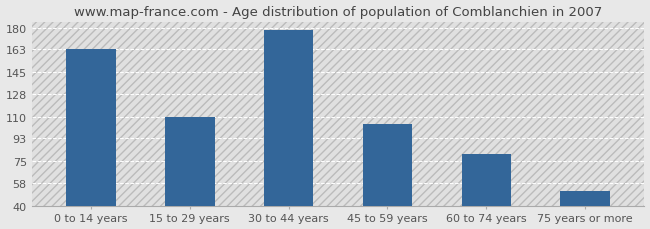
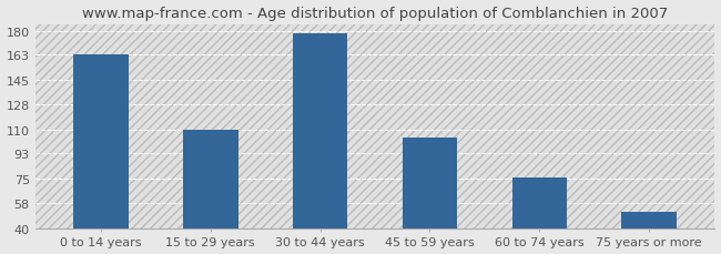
60 to 74 years: 81 -> 76
